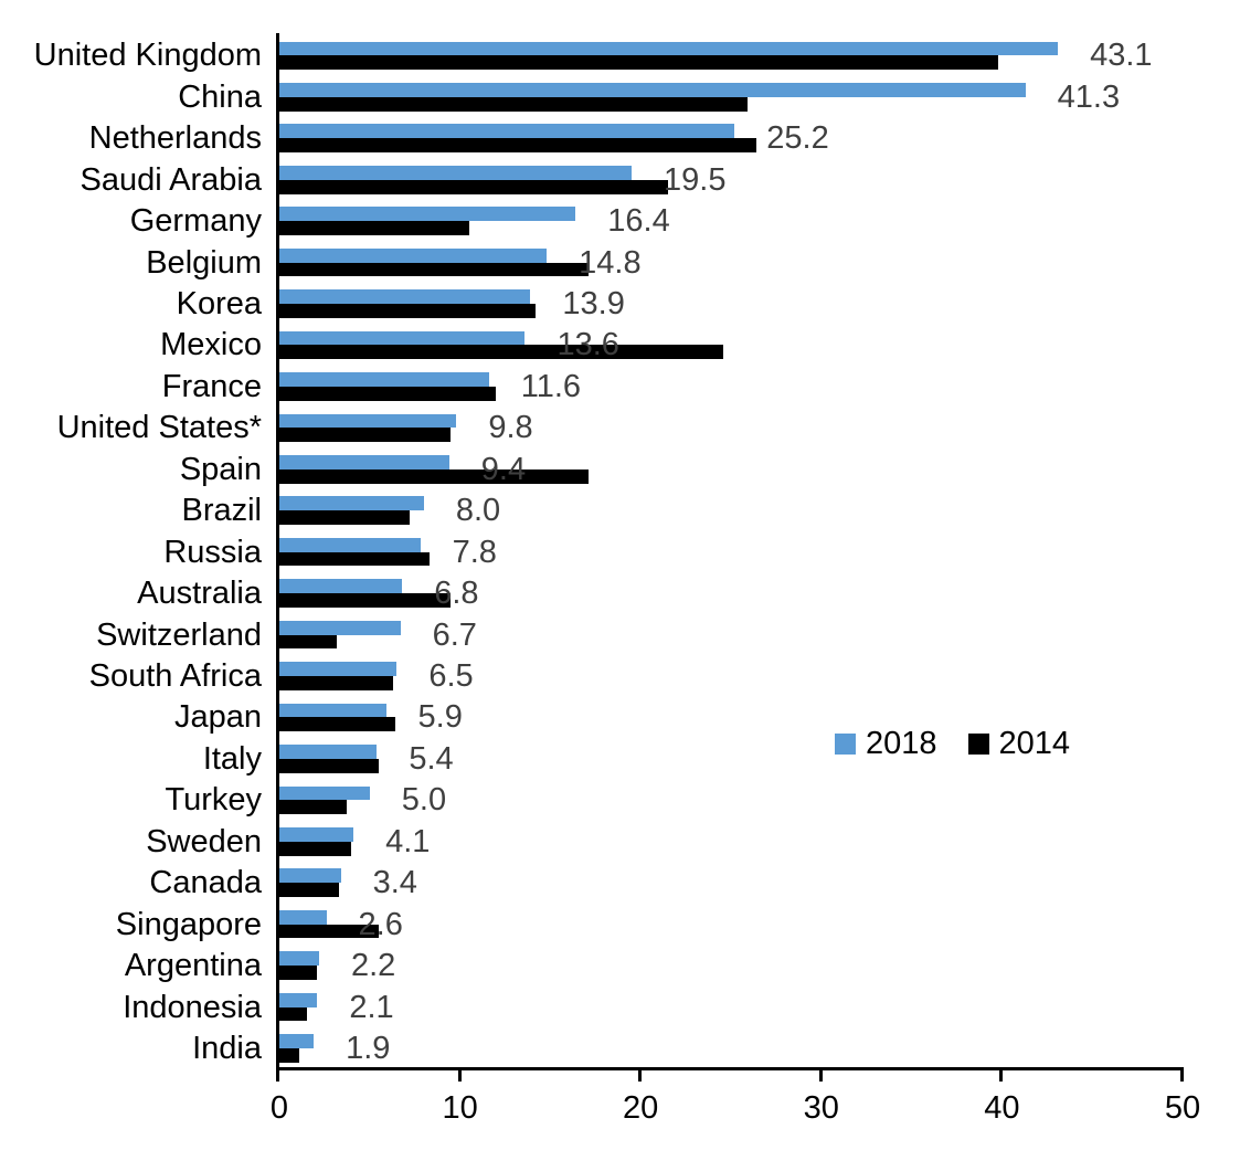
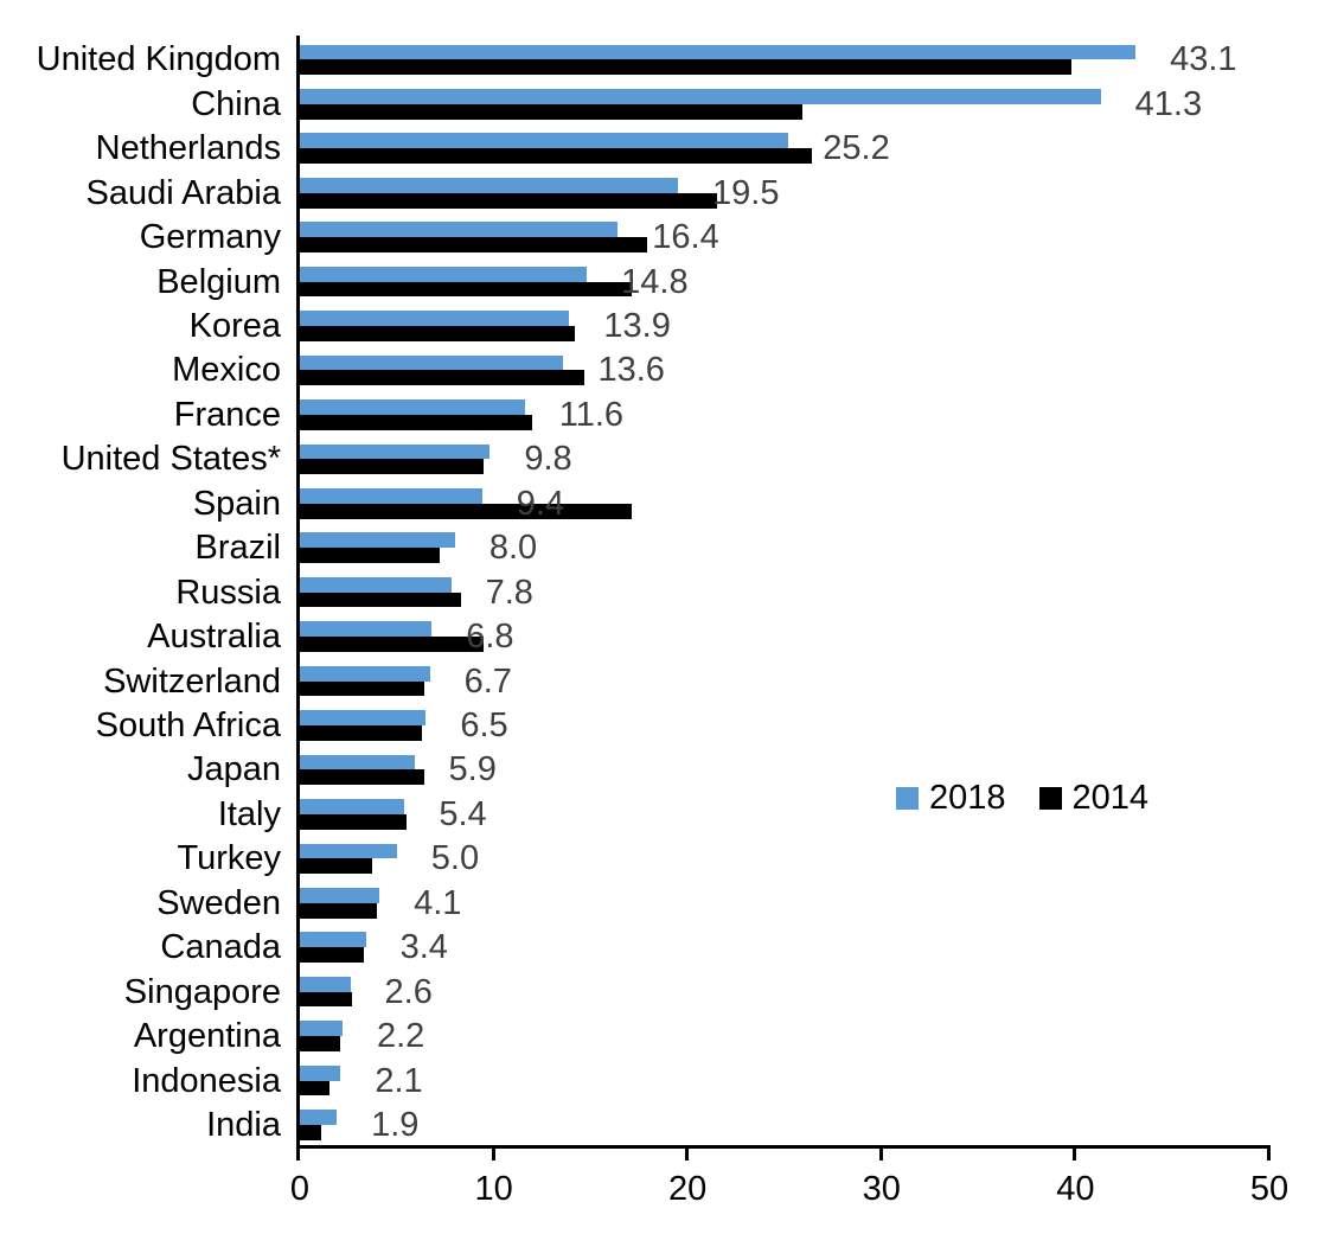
2014/Germany: 10.5 -> 17.9
2014/Mexico: 24.6 -> 14.7
2014/Switzerland: 3.2 -> 6.4
2014/Singapore: 5.5 -> 2.7
